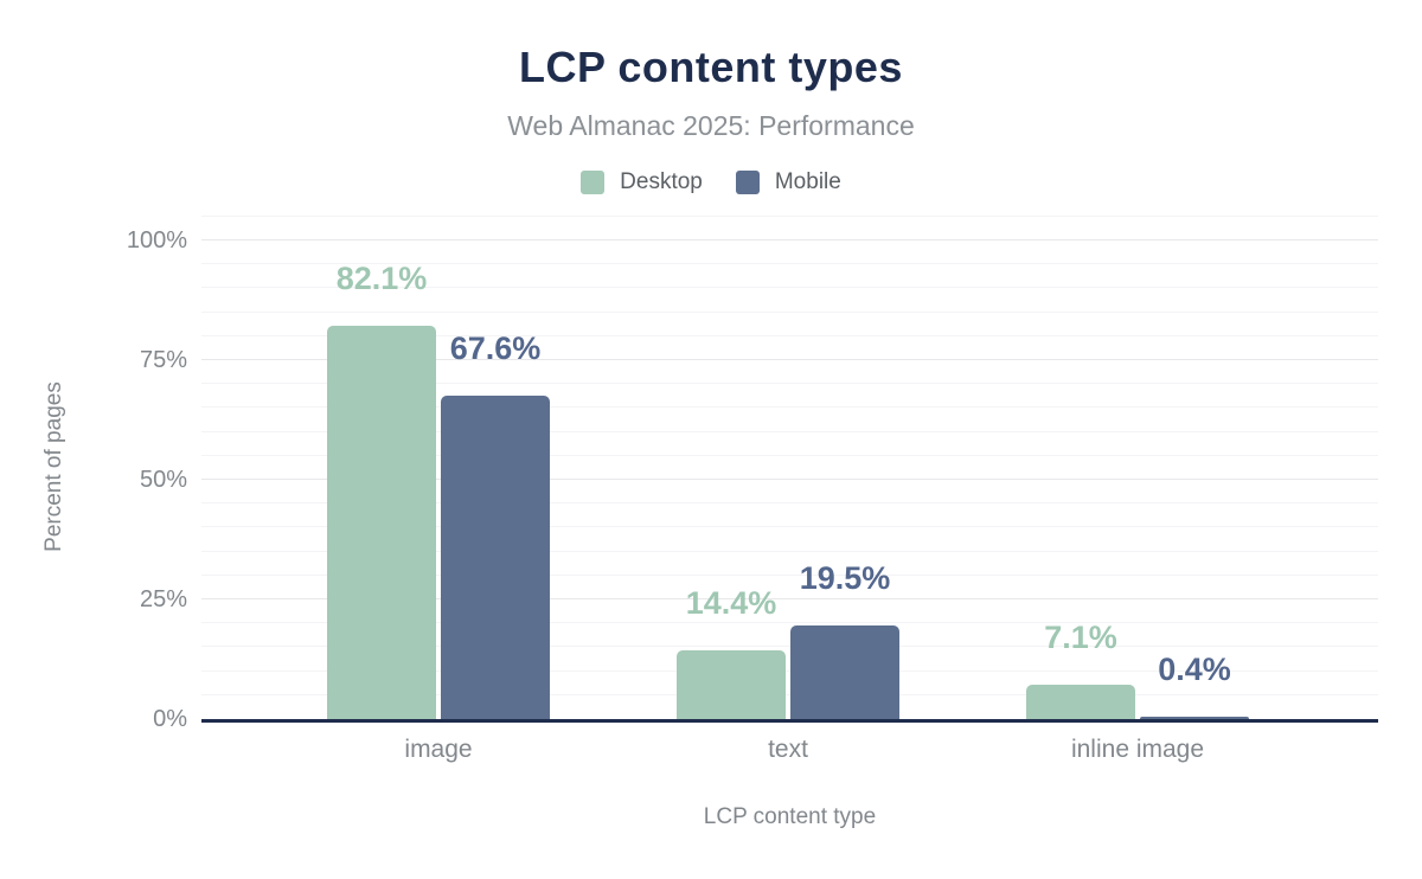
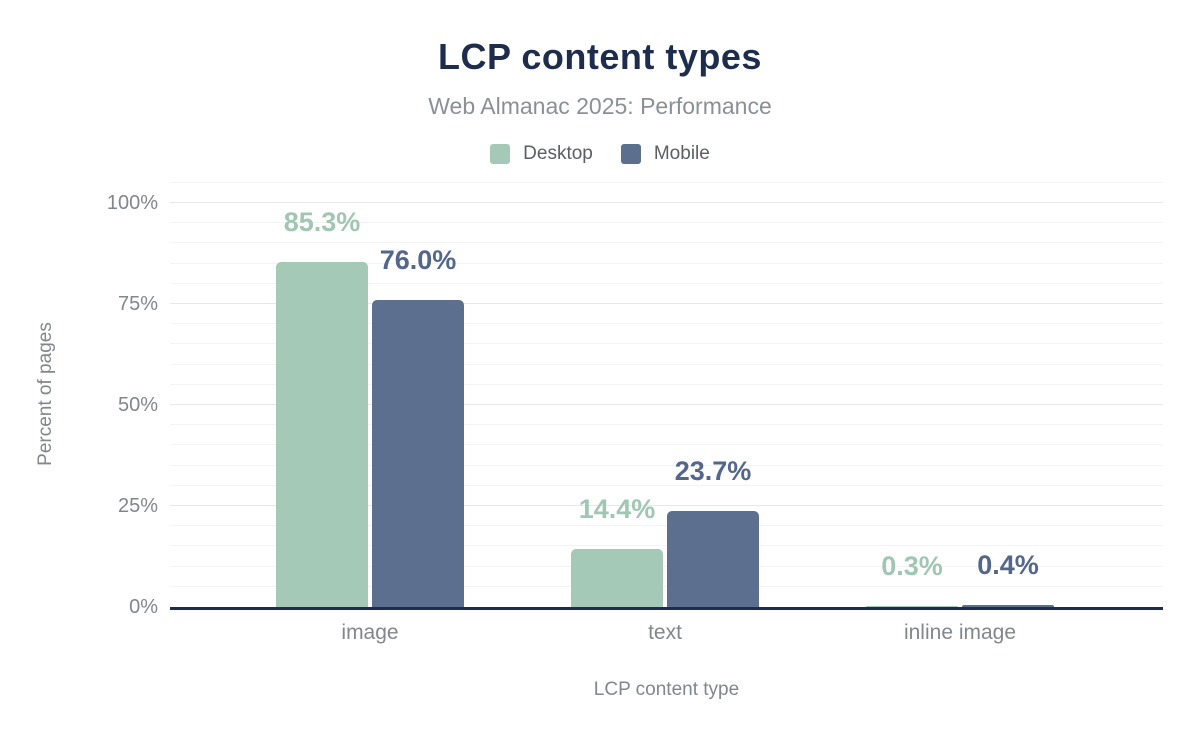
Desktop/image: 82.1% -> 85.3%
Mobile/image: 67.6% -> 76.0%
Mobile/text: 19.5% -> 23.7%
Desktop/inline image: 7.1% -> 0.3%
